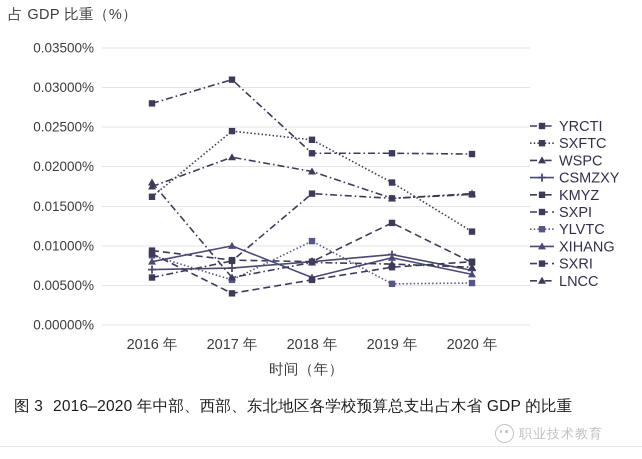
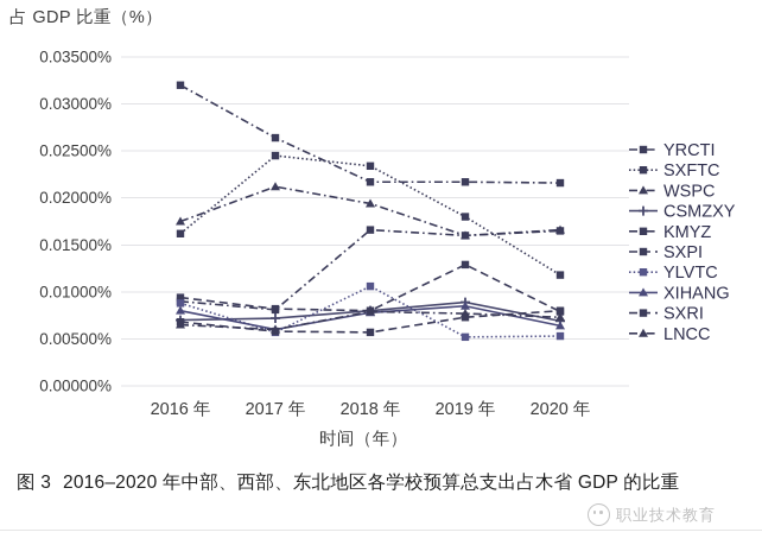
YRCTI/2016 年: 0.028% -> 0.032%
KMYZ/2016 年: 0.006% -> 0.009%
SXRI/2016 年: 0.009% -> 0.007%
LNCC/2016 年: 0.018% -> 0.006%
YRCTI/2017 年: 0.031% -> 0.026%
XIHANG/2017 年: 0.010% -> 0.006%
SXRI/2017 年: 0.004% -> 0.006%
XIHANG/2018 年: 0.006% -> 0.008%
